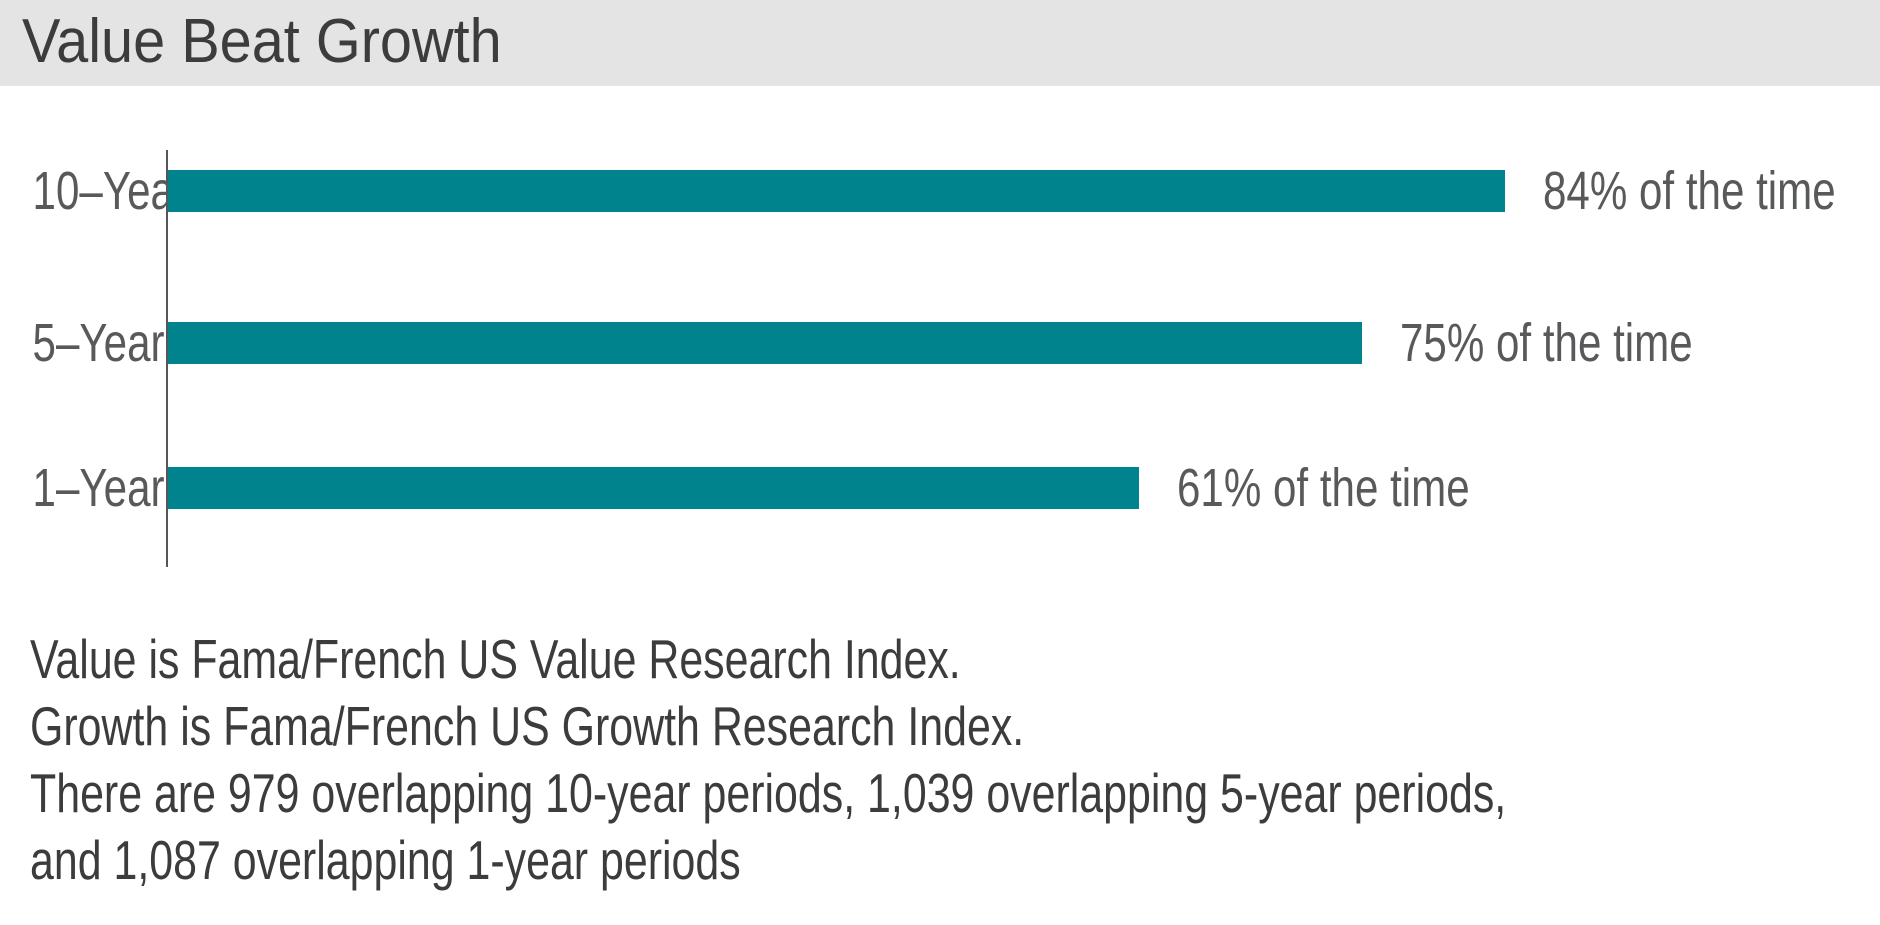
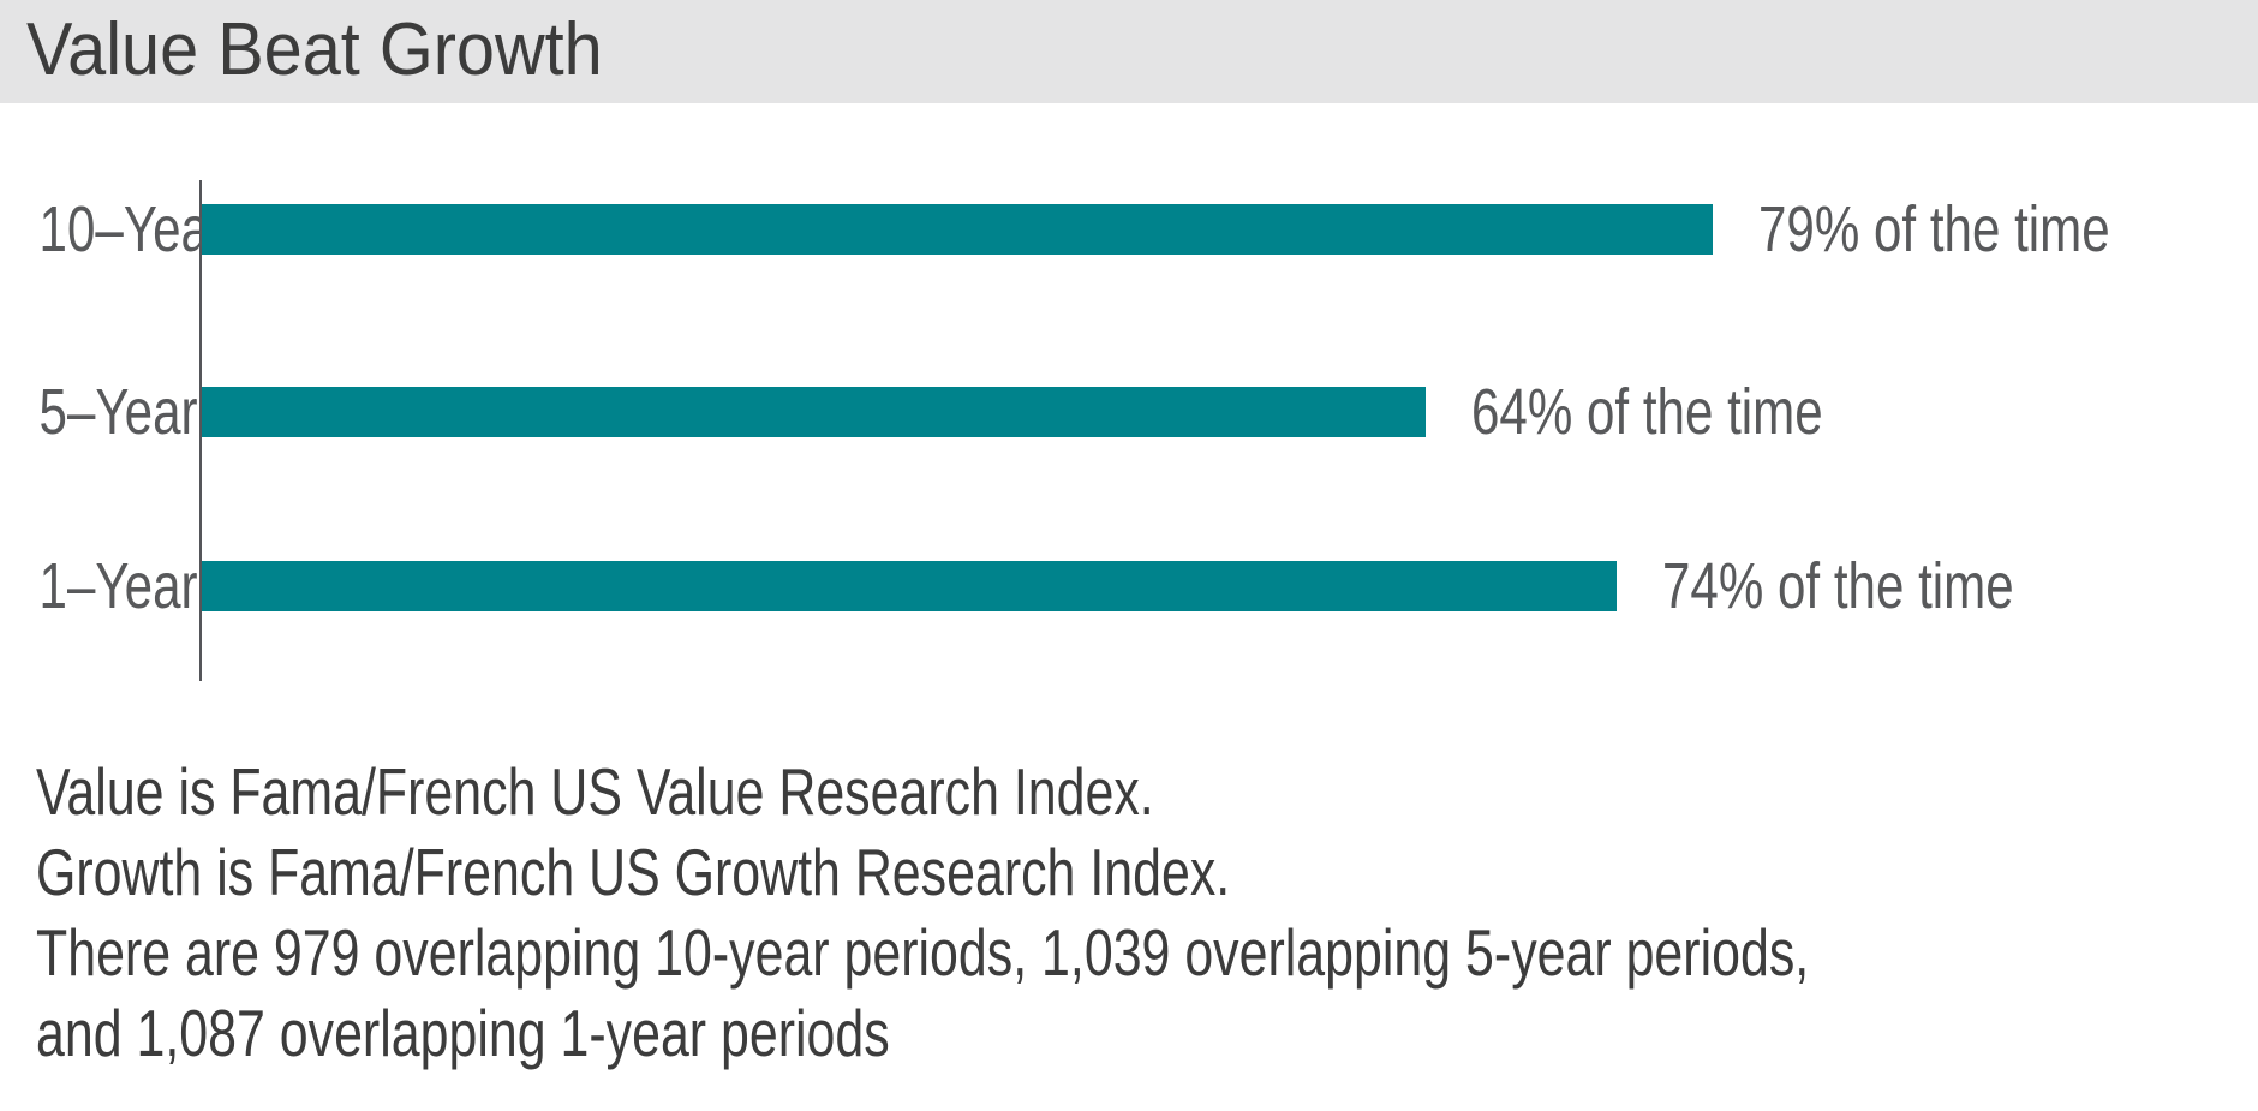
10–Year: 84% -> 79%
5–Year: 75% -> 64%
1–Year: 61% -> 74%
